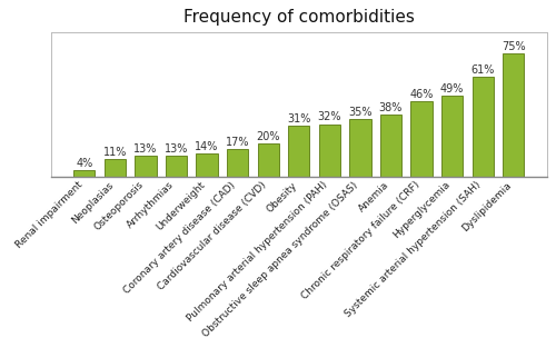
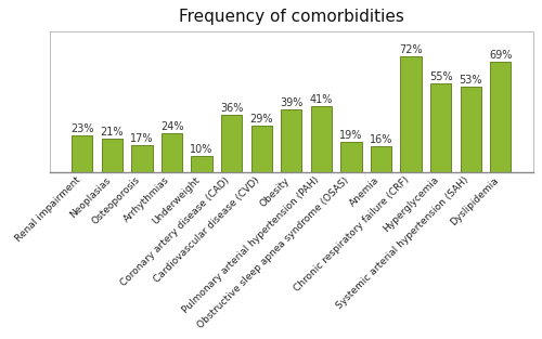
Renal impairment: 4% -> 23%
Neoplasias: 11% -> 21%
Osteoporosis: 13% -> 17%
Arrhythmias: 13% -> 24%
Underweight: 14% -> 10%
Coronary artery disease (CAD): 17% -> 36%
Cardiovascular disease (CVD): 20% -> 29%
Obesity: 31% -> 39%
Pulmonary arterial hypertension (PAH): 32% -> 41%
Obstructive sleep apnea syndrome (OSAS): 35% -> 19%
Anemia: 38% -> 16%
Chronic respiratory failure (CRF): 46% -> 72%
Hyperglycemia: 49% -> 55%
Systemic arterial hypertension (SAH): 61% -> 53%
Dyslipidemia: 75% -> 69%
